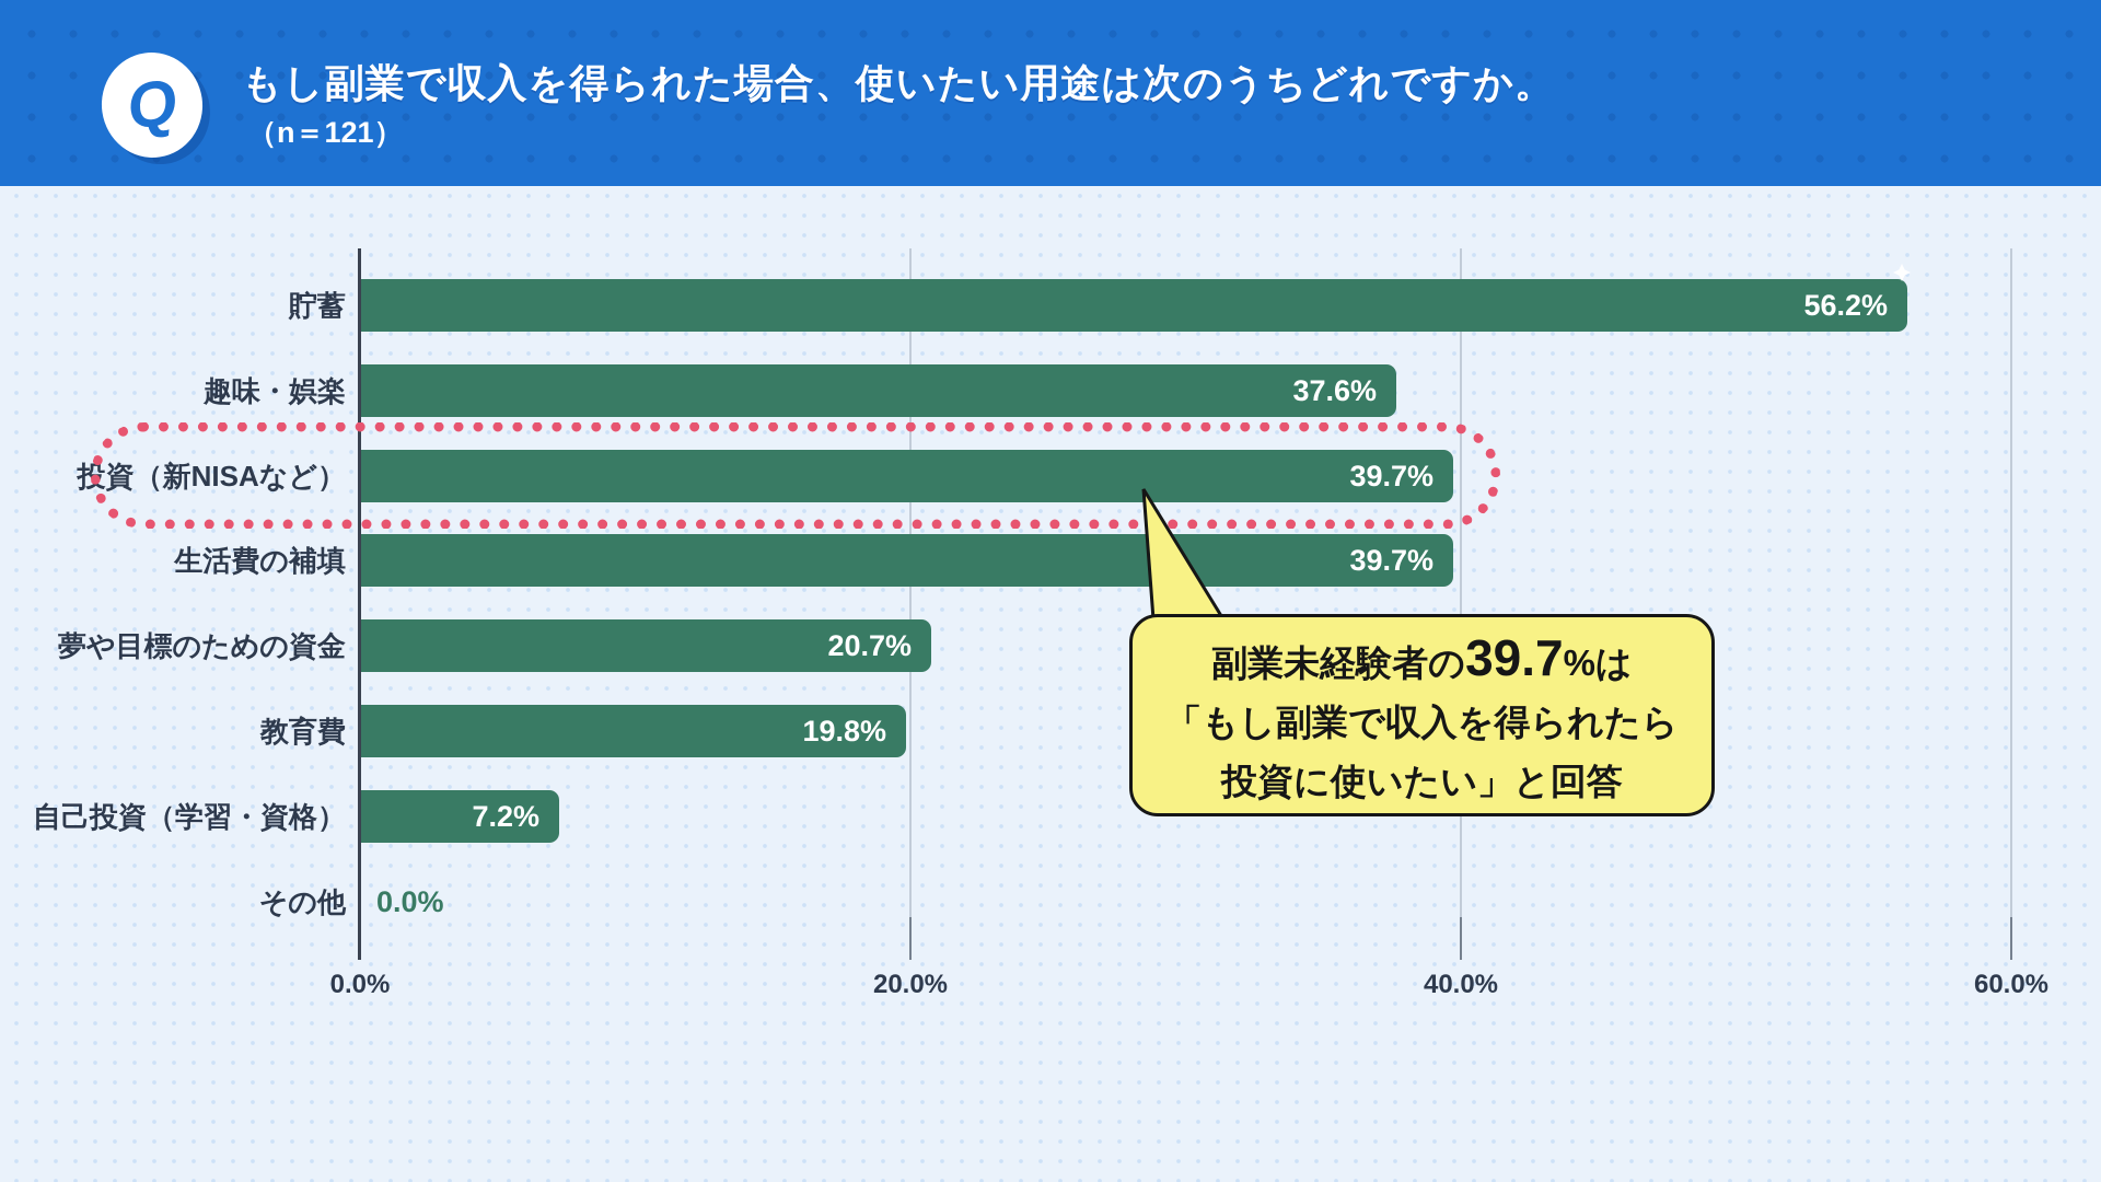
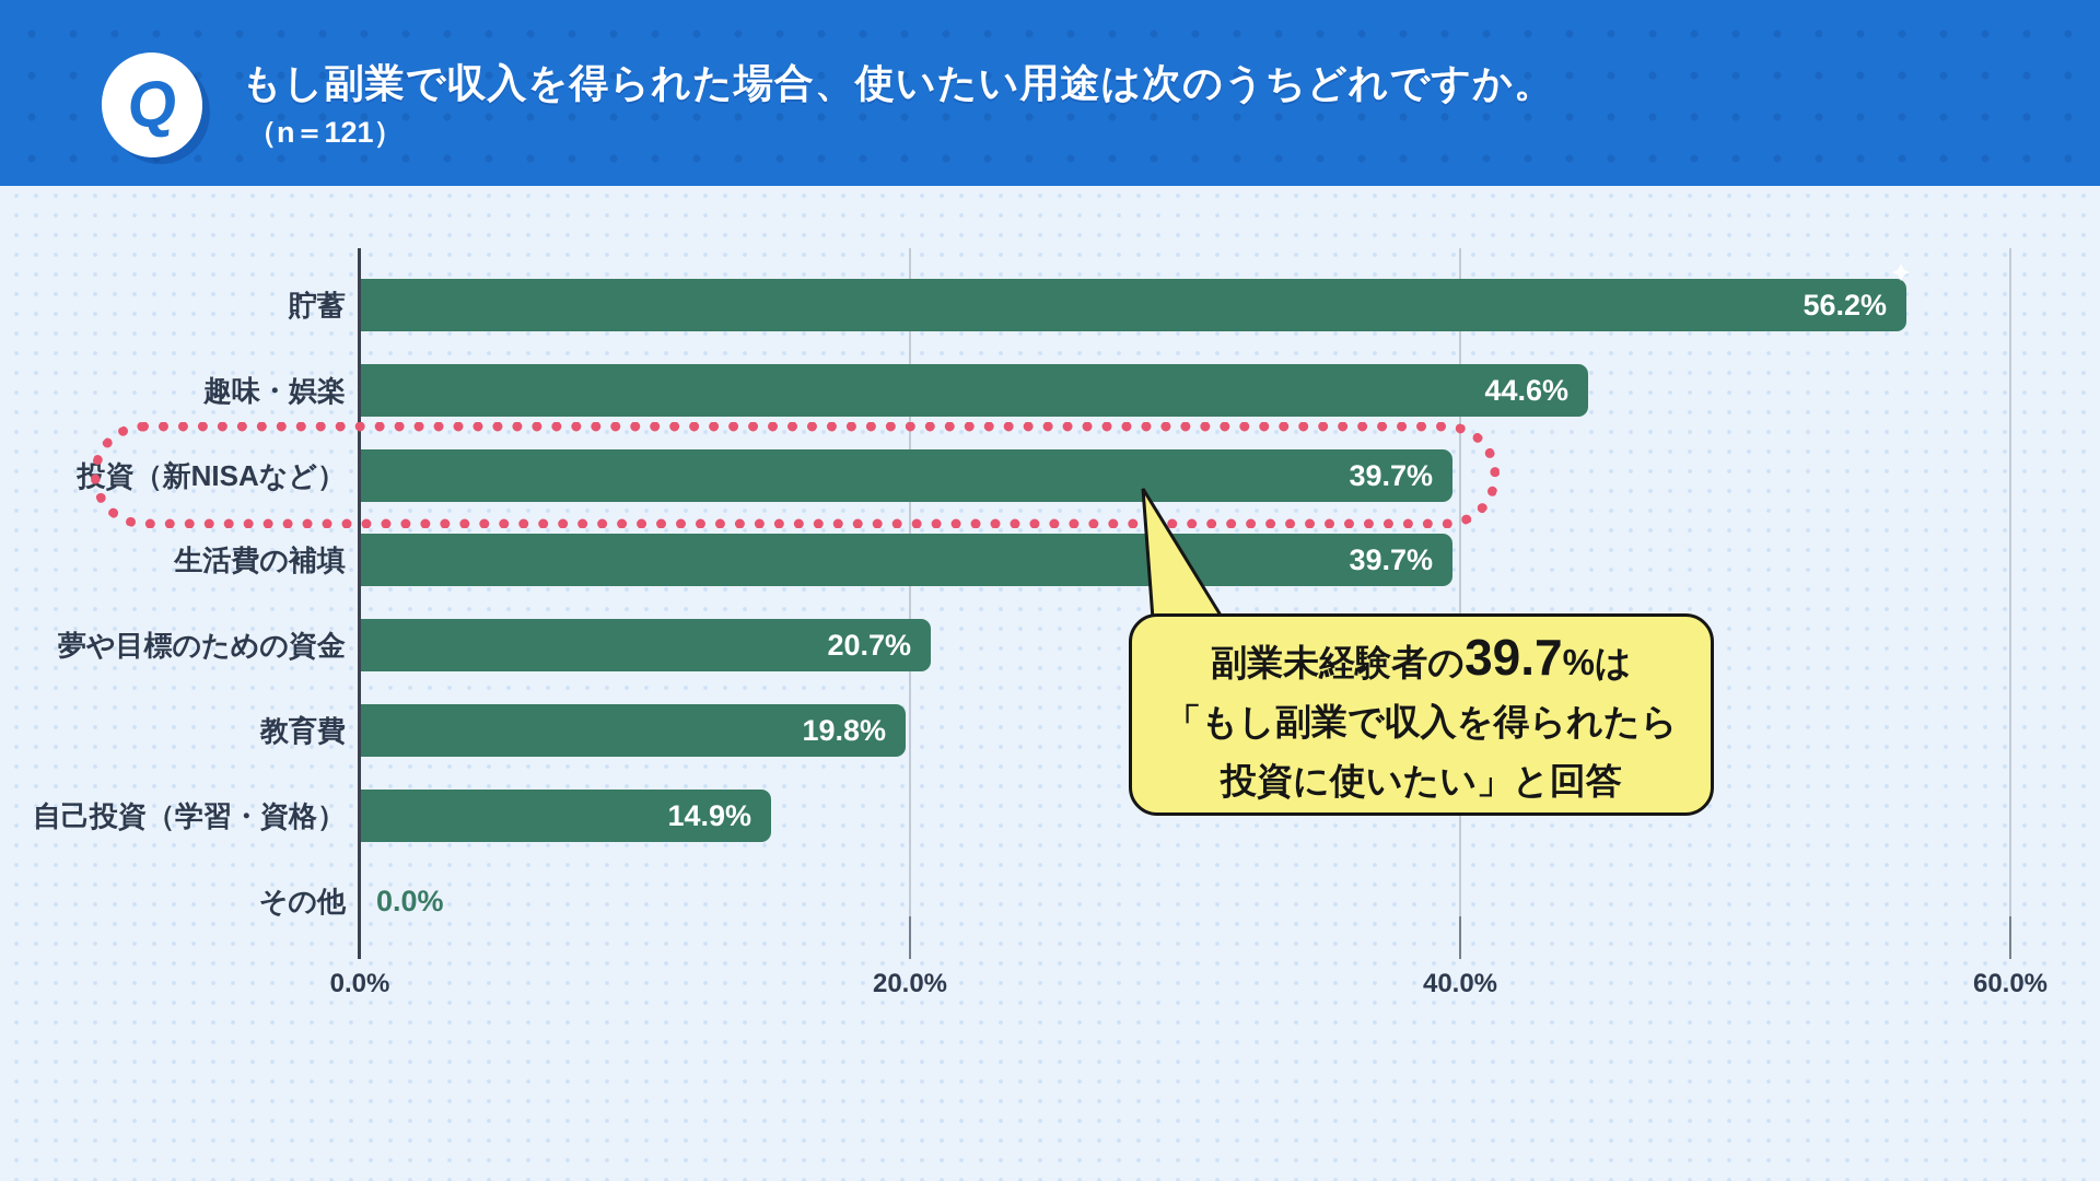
趣味・娯楽: 37.6% -> 44.6%
自己投資（学習・資格）: 7.2% -> 14.9%
